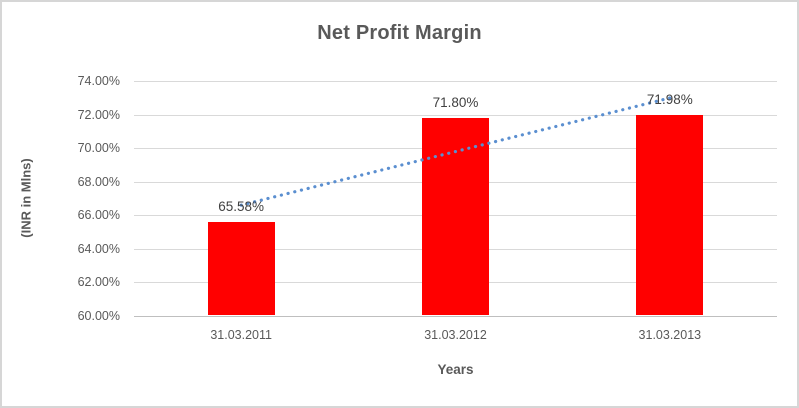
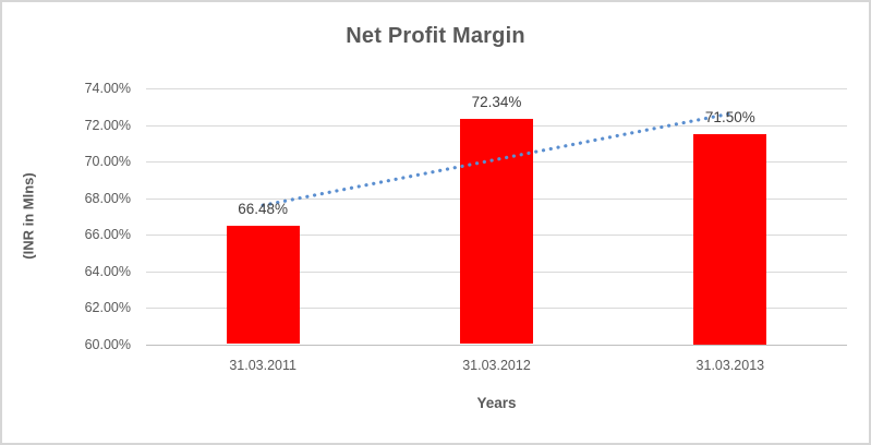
31.03.2011: 65.58% -> 66.48%
31.03.2012: 71.80% -> 72.34%
31.03.2013: 71.98% -> 71.50%
